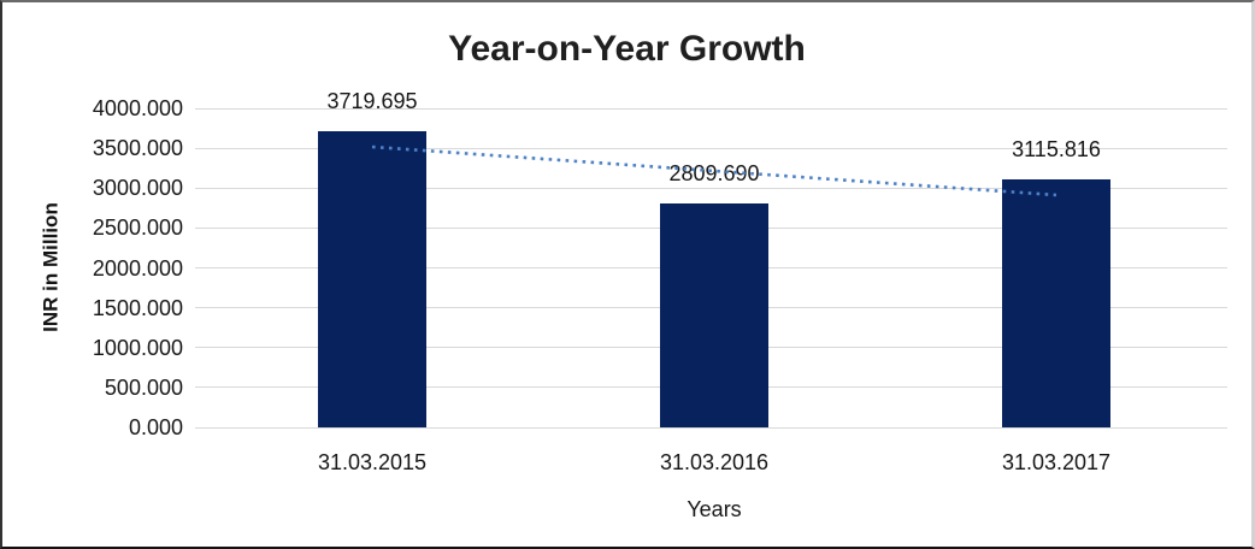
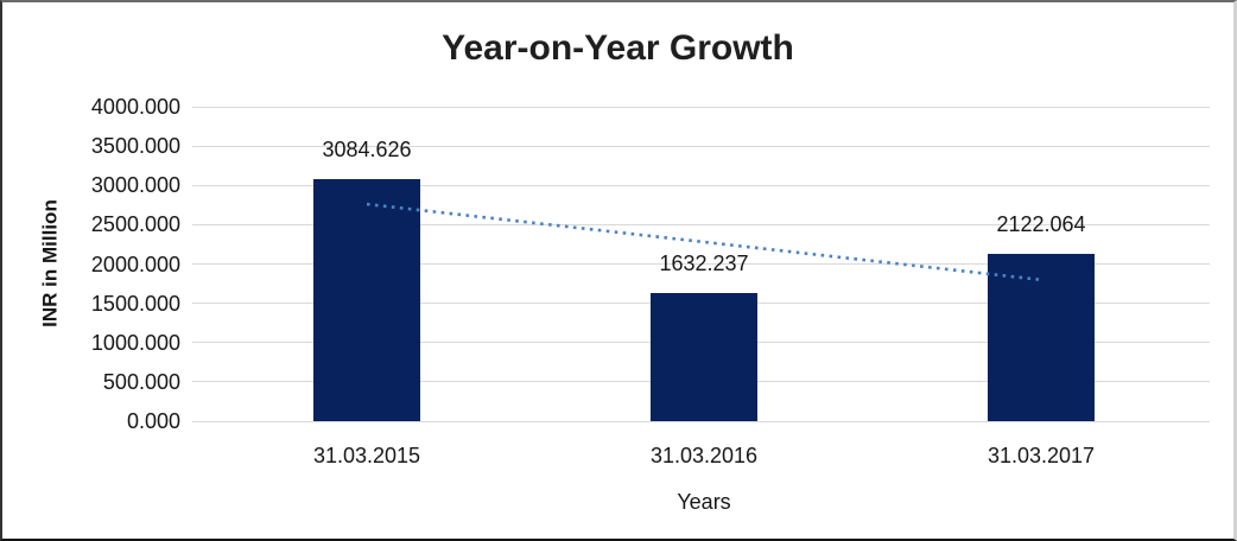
31.03.2015: 3719.695 -> 3084.626
31.03.2016: 2809.690 -> 1632.237
31.03.2017: 3115.816 -> 2122.064
